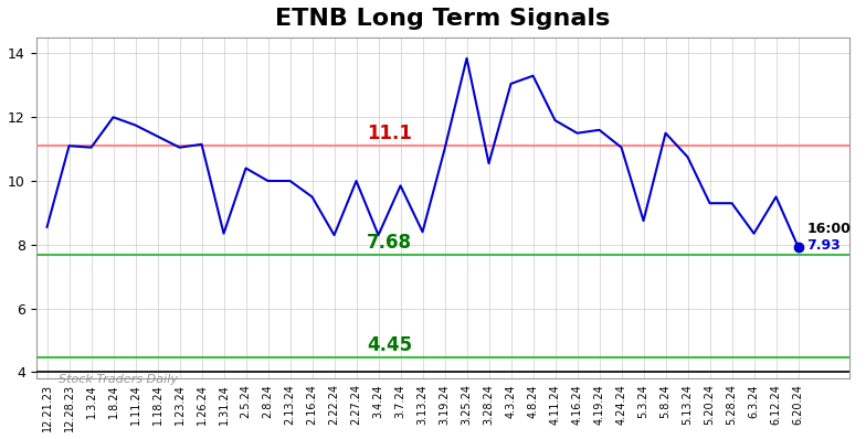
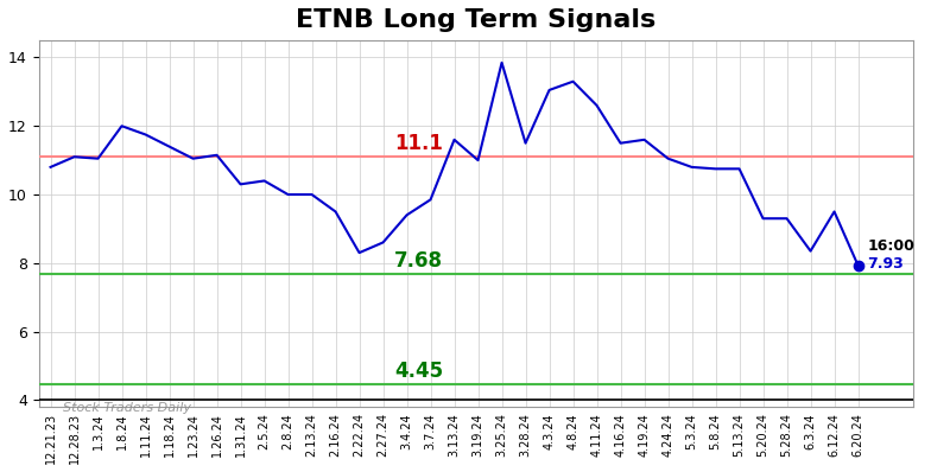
12.21.23: 8.55 -> 10.80
1.31.24: 8.35 -> 10.30
2.27.24: 10.00 -> 8.60
3.4.24: 8.30 -> 9.40
3.13.24: 8.40 -> 11.60
3.28.24: 10.55 -> 11.50
4.11.24: 11.90 -> 12.60
5.3.24: 8.75 -> 10.80
5.8.24: 11.50 -> 10.75
